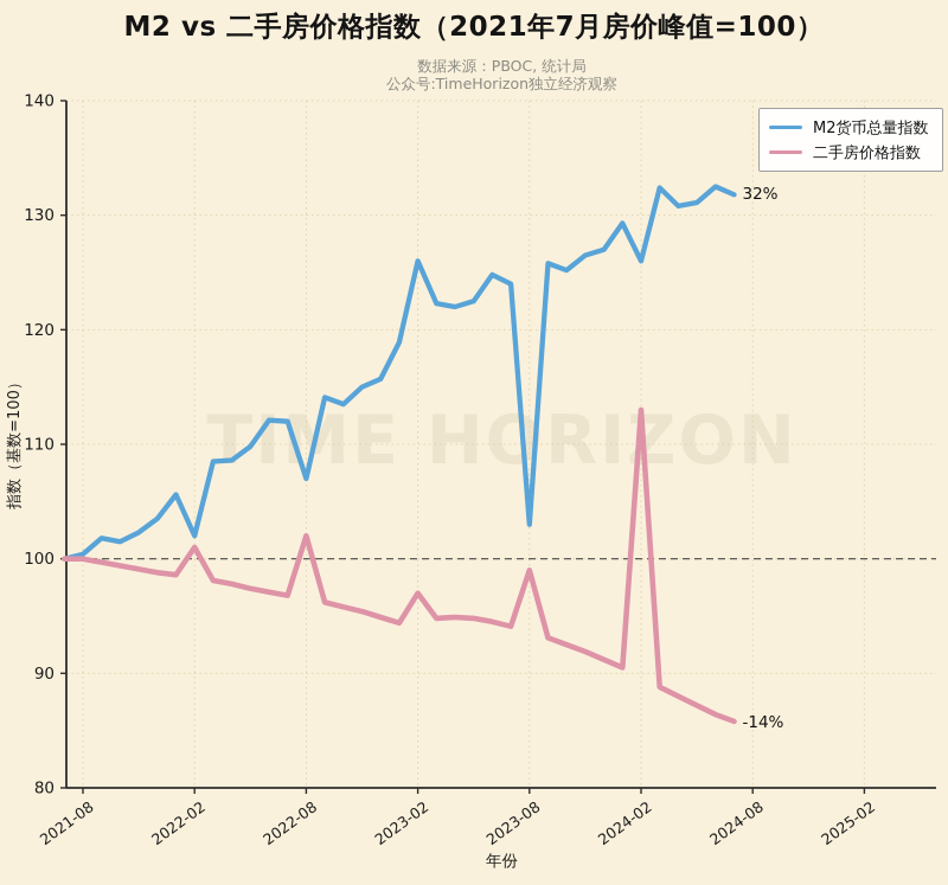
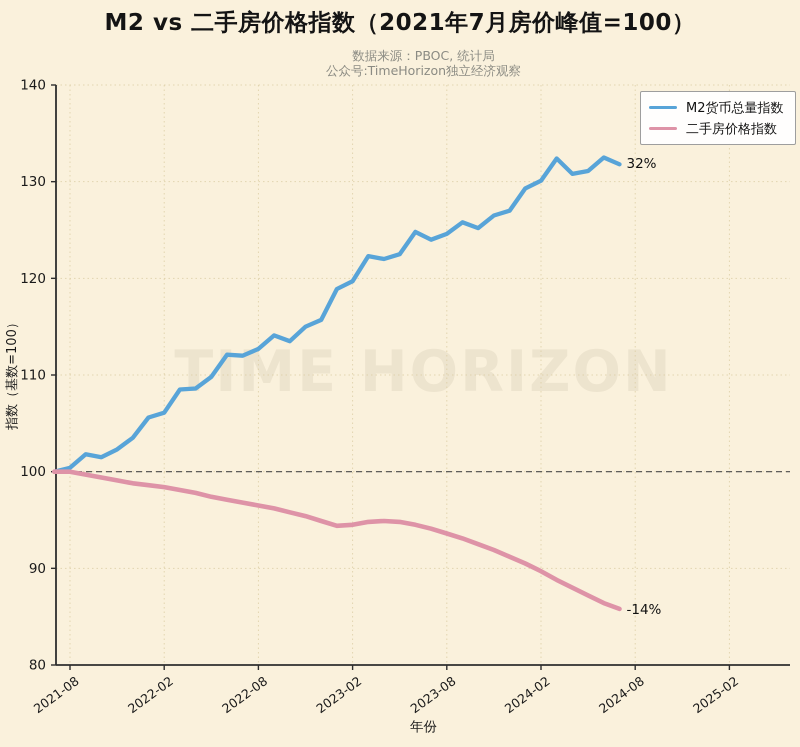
M2货币总量指数/2022-02: 102 -> 106
二手房价格指数/2022-02: 101 -> 98
M2货币总量指数/2022-08: 107 -> 113
二手房价格指数/2022-08: 102 -> 96
M2货币总量指数/2023-02: 126 -> 120
二手房价格指数/2023-02: 97 -> 94
M2货币总量指数/2023-08: 103 -> 125
二手房价格指数/2023-08: 99 -> 94
M2货币总量指数/2024-02: 126 -> 130
二手房价格指数/2024-02: 113 -> 90
